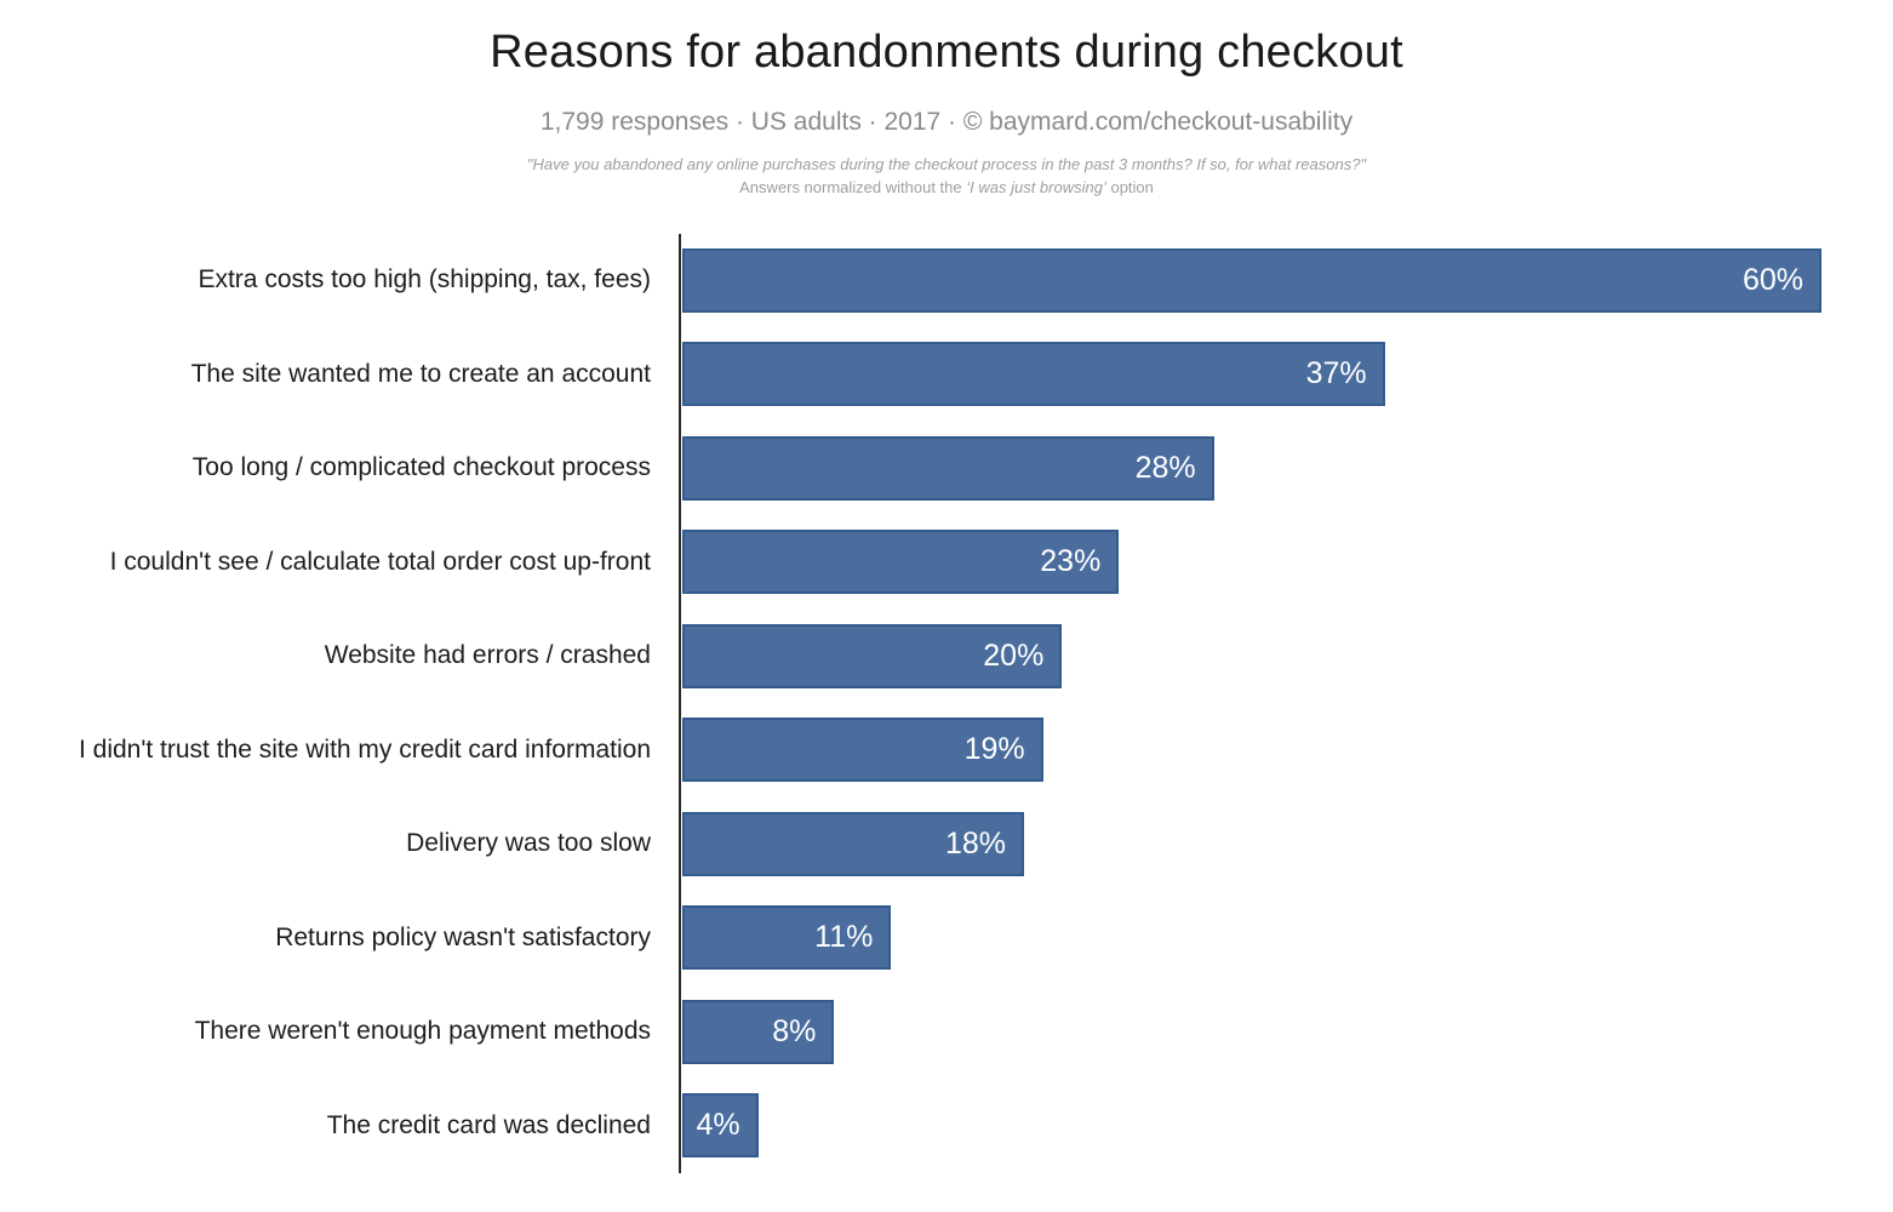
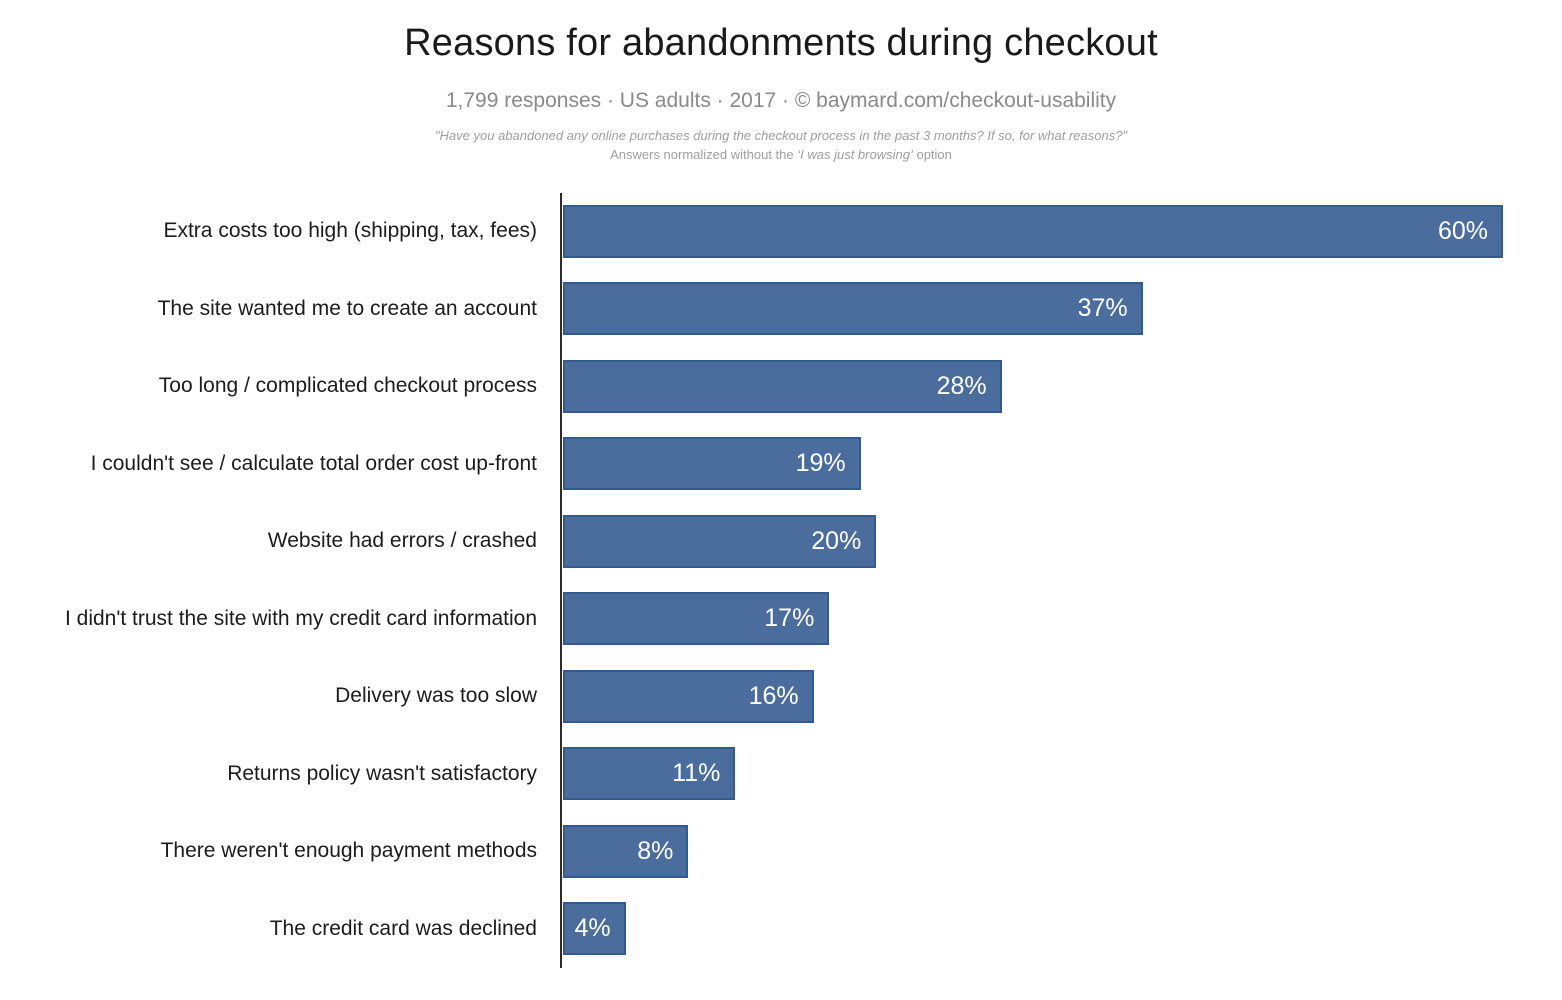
I couldn't see / calculate total order cost up-front: 23% -> 19%
I didn't trust the site with my credit card information: 19% -> 17%
Delivery was too slow: 18% -> 16%
